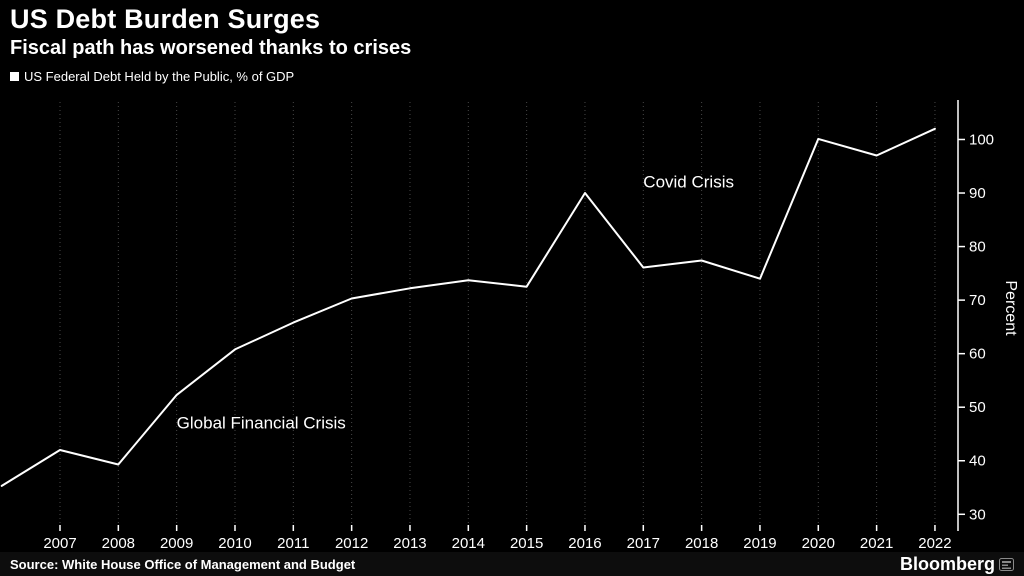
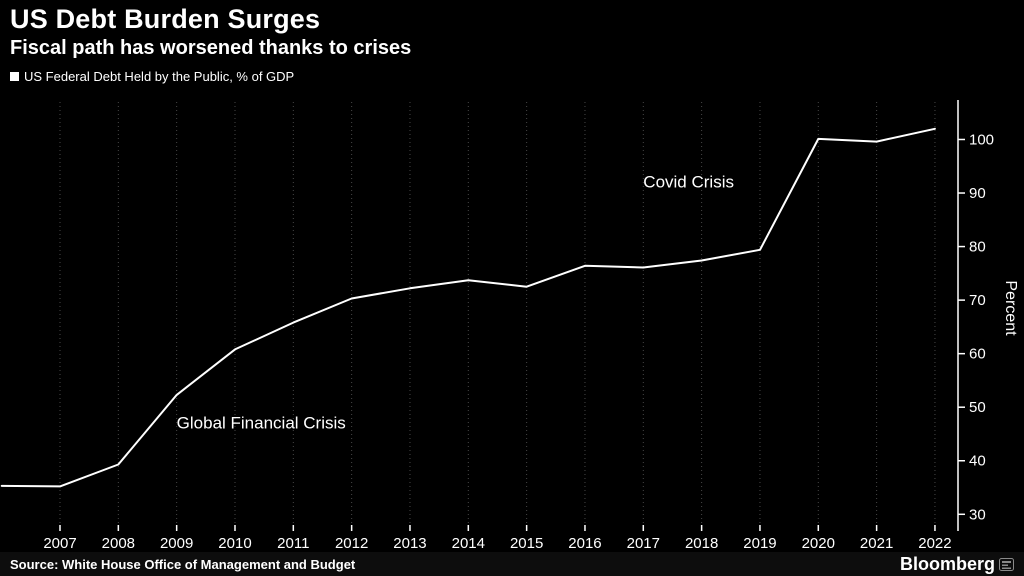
2007: 42 -> 35
2016: 90 -> 76
2019: 74 -> 79
2021: 97 -> 100
